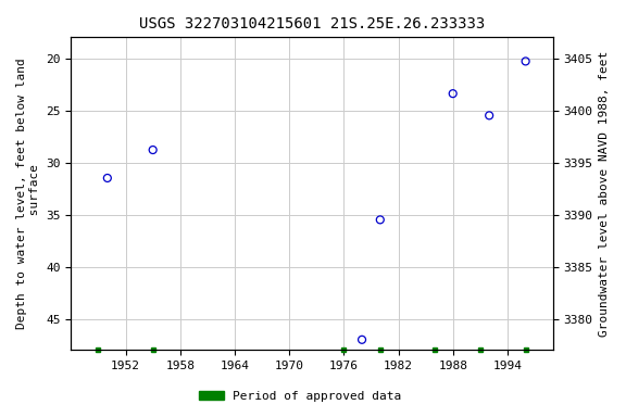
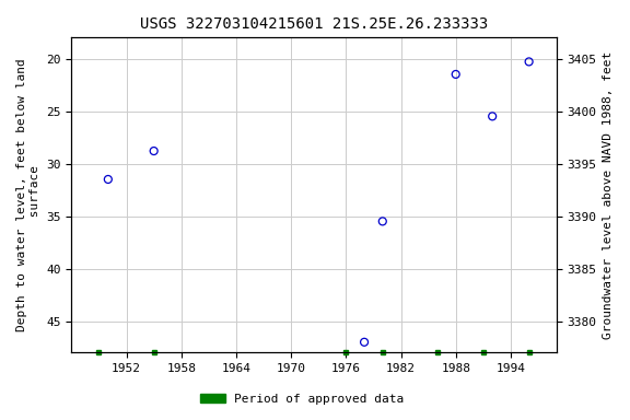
1988: 23.4 -> 21.5
